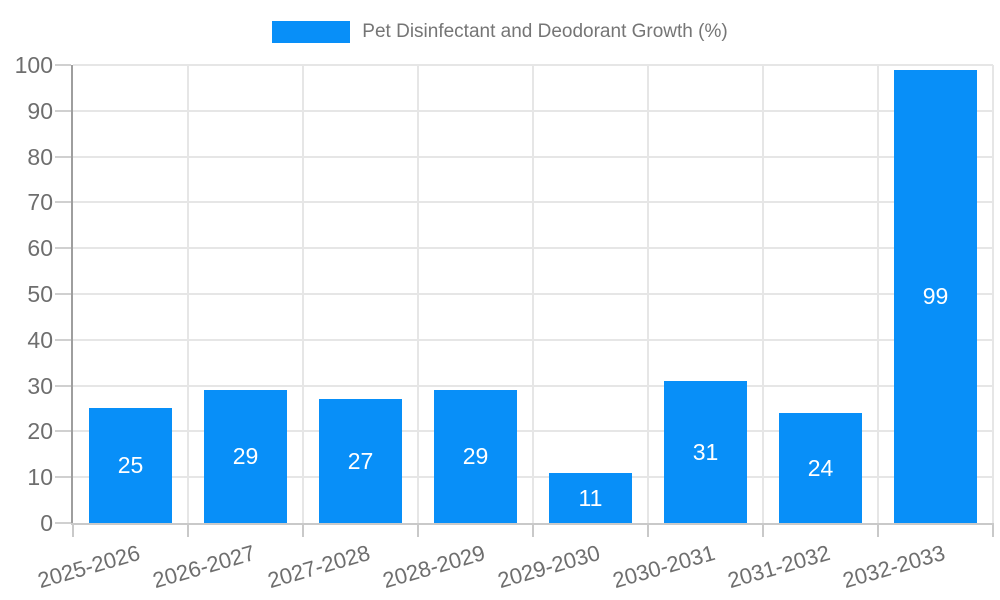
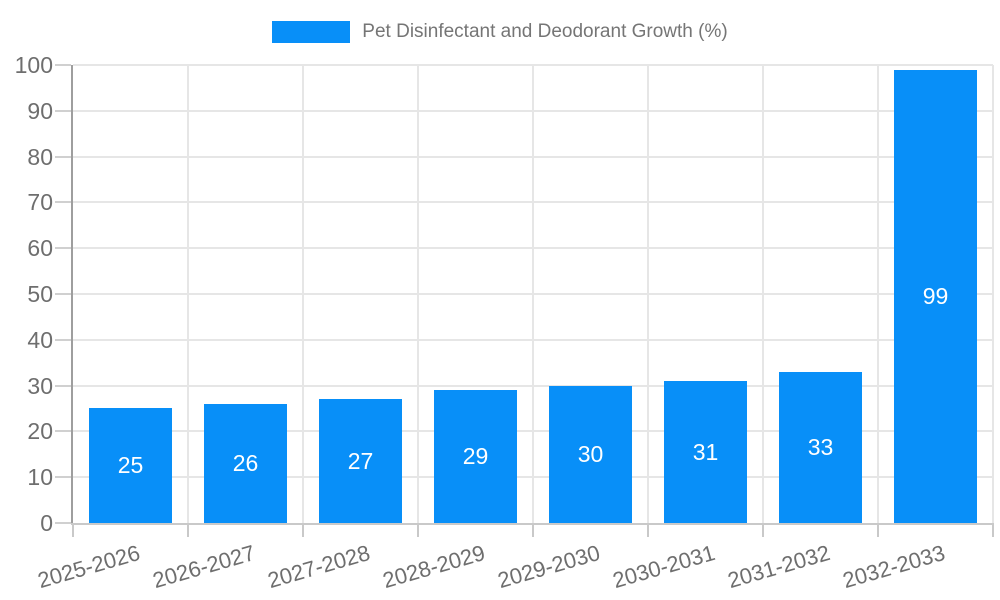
2026-2027: 29 -> 26
2029-2030: 11 -> 30
2031-2032: 24 -> 33
